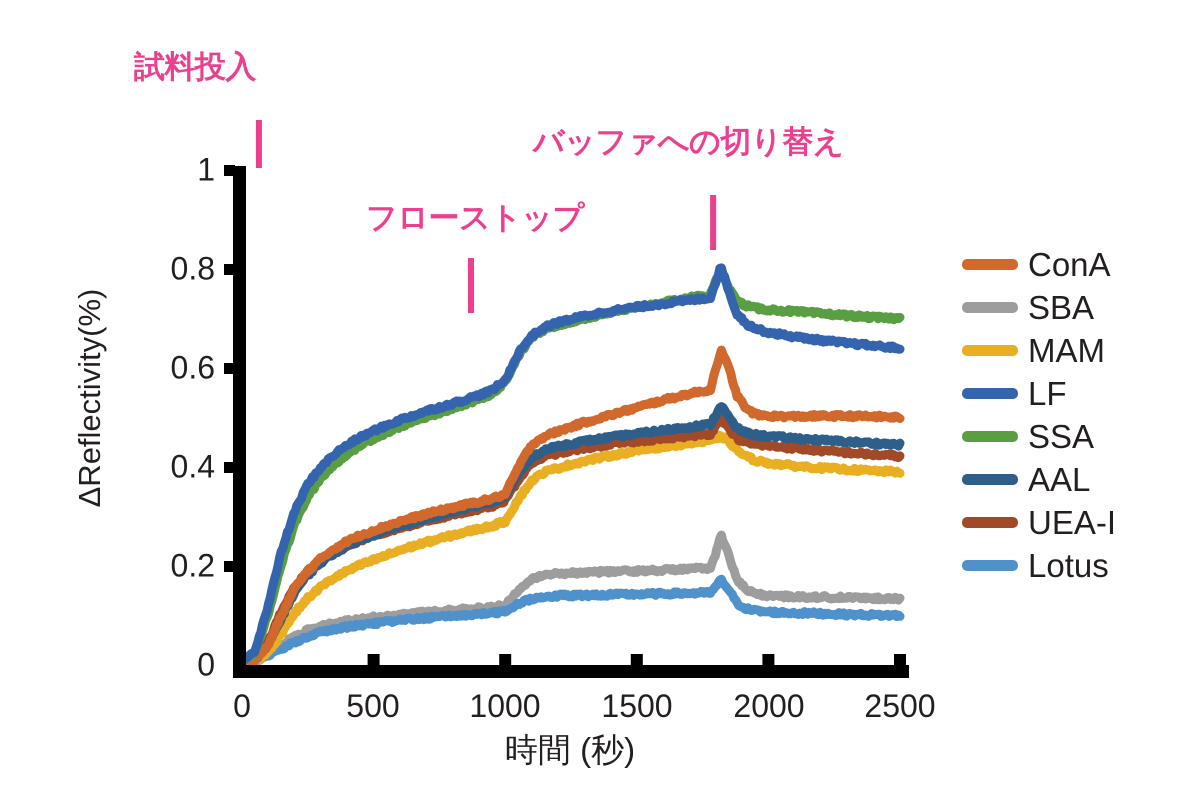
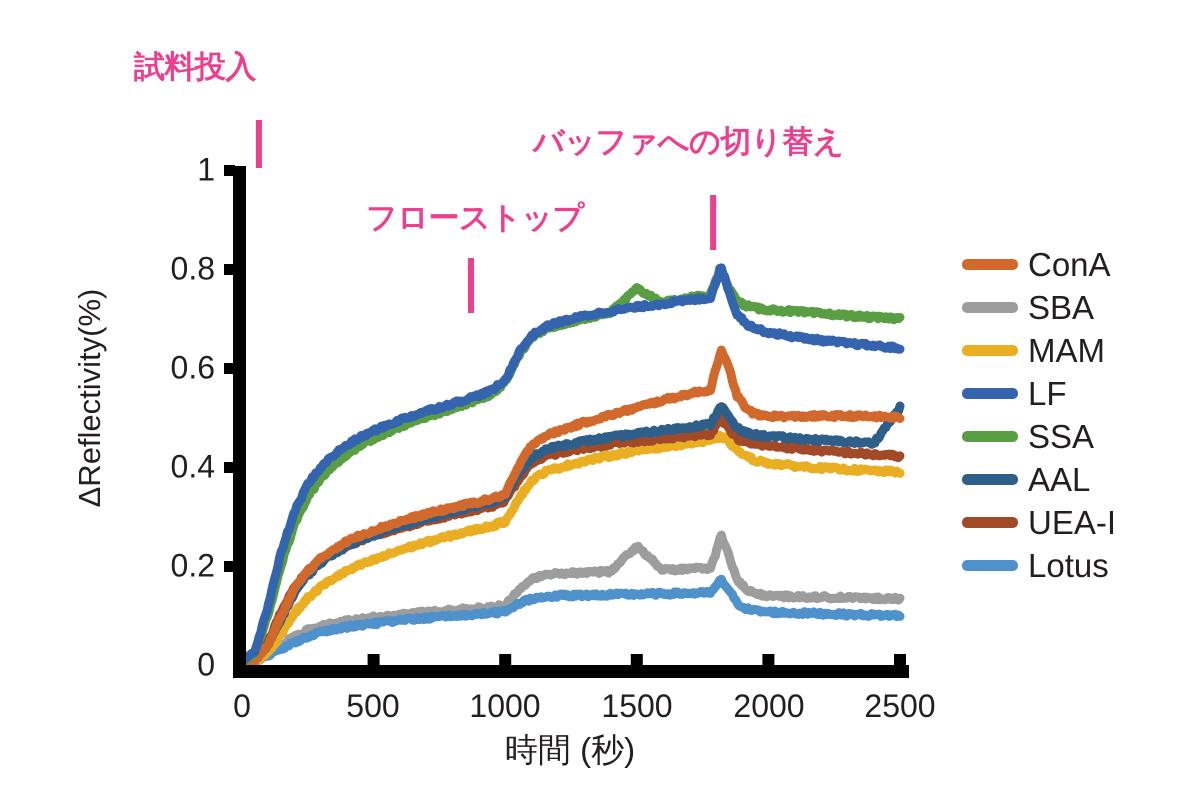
SBA/1500: 0.19 -> 0.24
SSA/1500: 0.72 -> 0.76
AAL/2500: 0.45 -> 0.52
